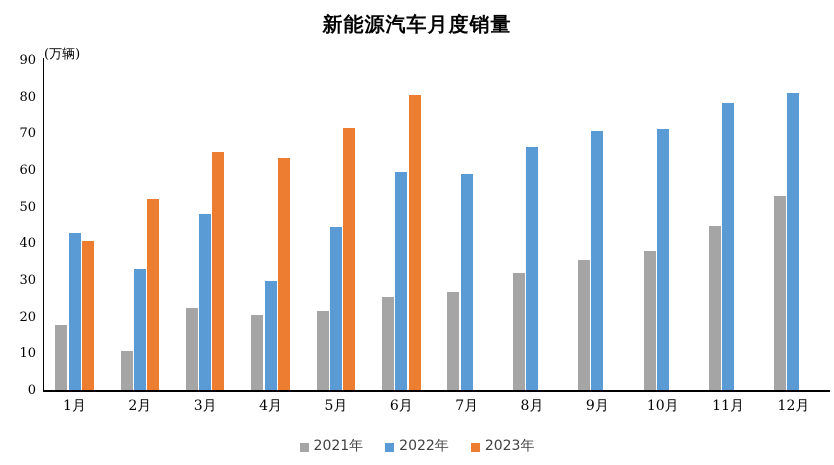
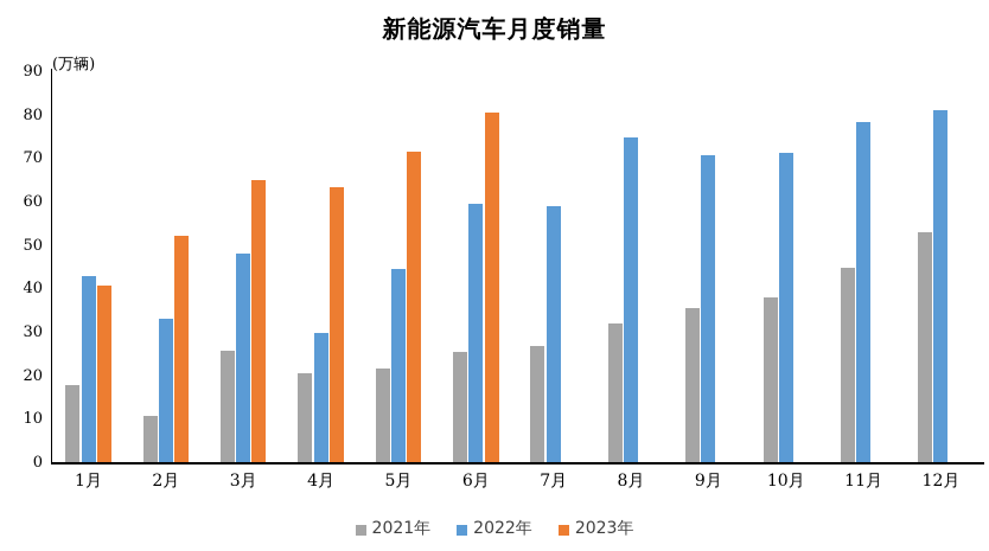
2021年/3月: 23 -> 26
2022年/8月: 67 -> 75
